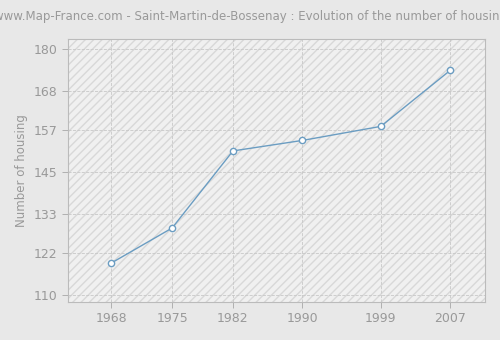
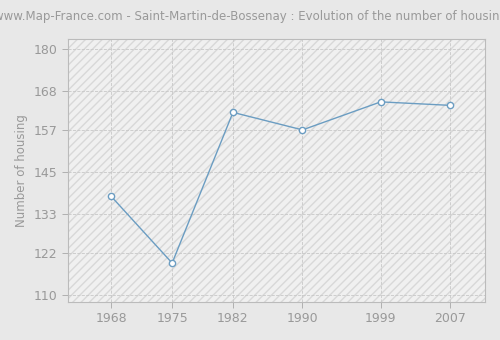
1968: 119 -> 138
1975: 129 -> 119
1982: 151 -> 162
1990: 154 -> 157
1999: 158 -> 165
2007: 174 -> 164
